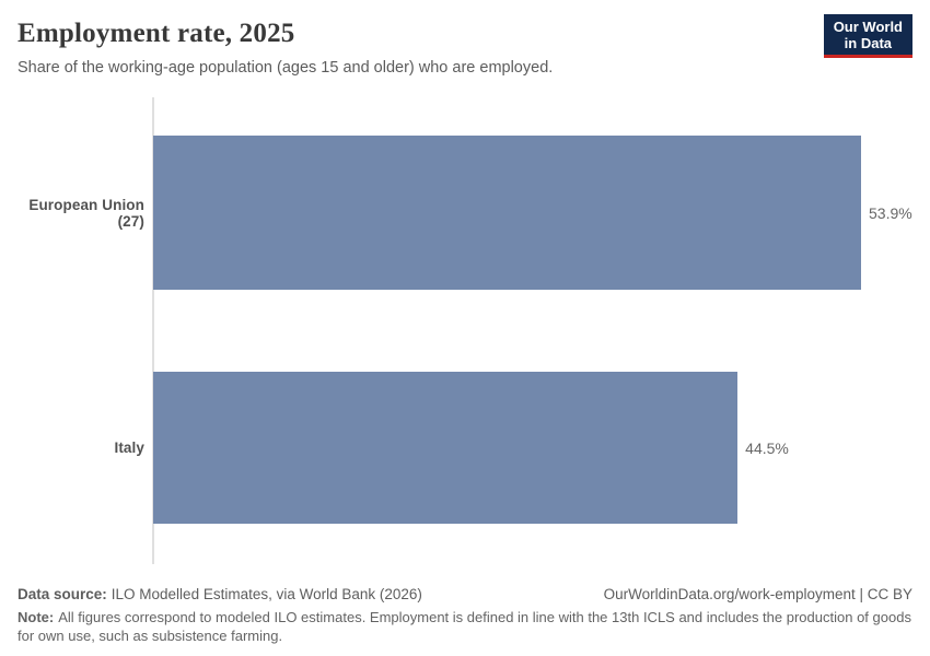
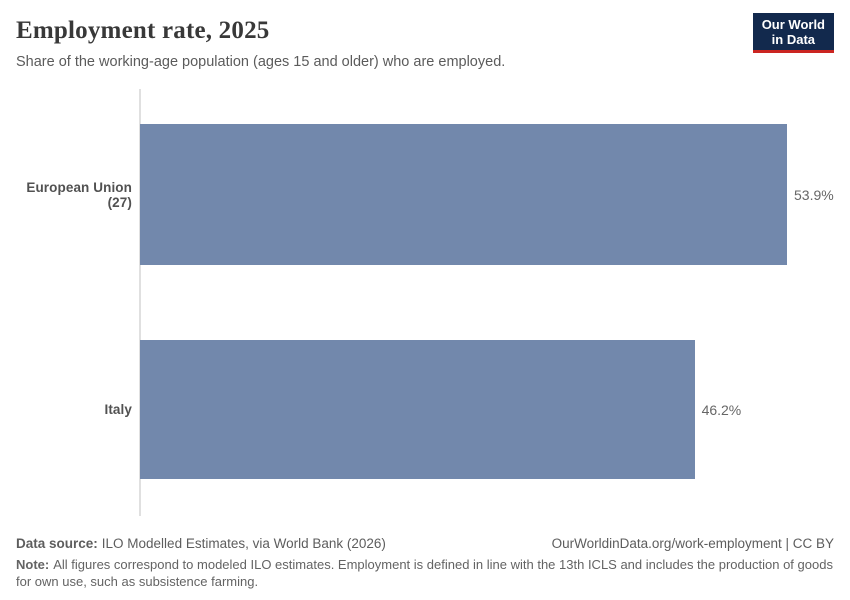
Italy: 44.5% -> 46.2%
